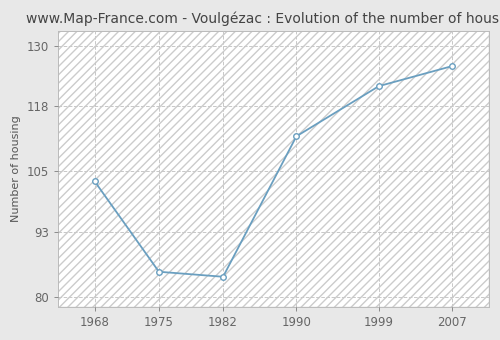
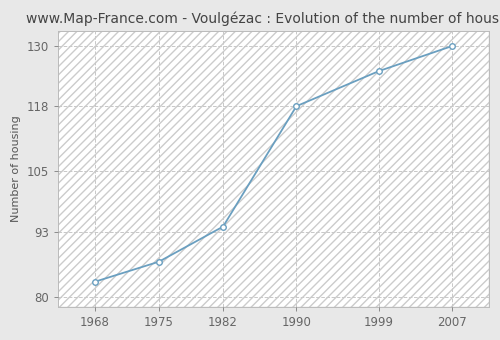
1968: 103 -> 83
1975: 85 -> 87
1982: 84 -> 94
1990: 112 -> 118
1999: 122 -> 125
2007: 126 -> 130
